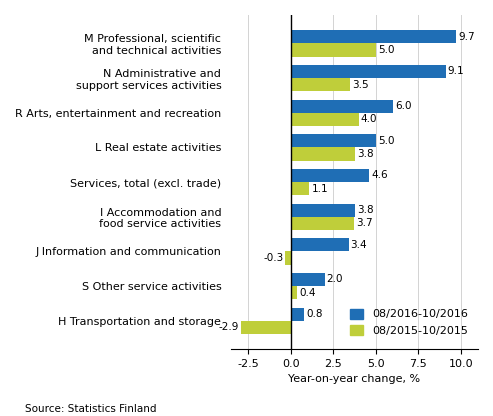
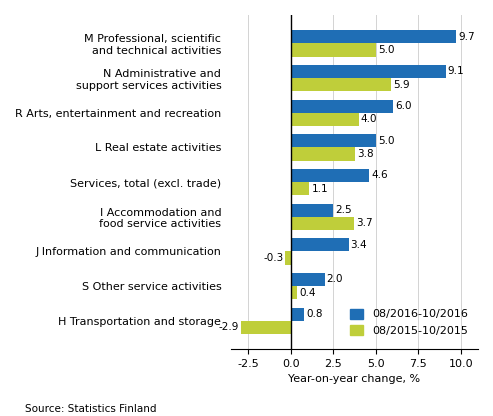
08/2015-10/2015/N Administrative and support services activities: 3.5 -> 5.9
08/2016-10/2016/I Accommodation and food service activities: 3.8 -> 2.5
